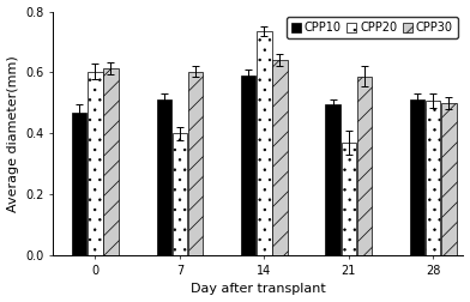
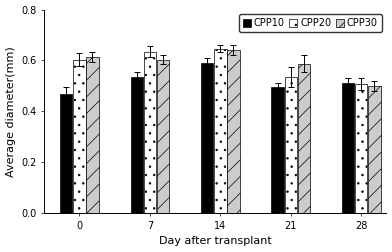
CPP10/7: 0.510 -> 0.535
CPP20/7: 0.400 -> 0.635
CPP20/14: 0.735 -> 0.647
CPP20/21: 0.370 -> 0.535
